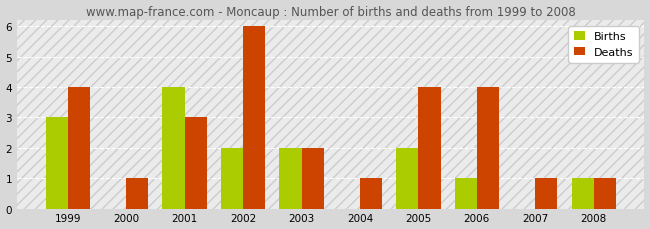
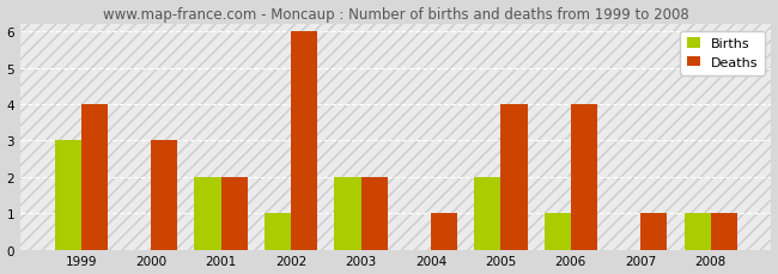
Deaths/2000: 1 -> 3
Births/2001: 4 -> 2
Deaths/2001: 3 -> 2
Births/2002: 2 -> 1
